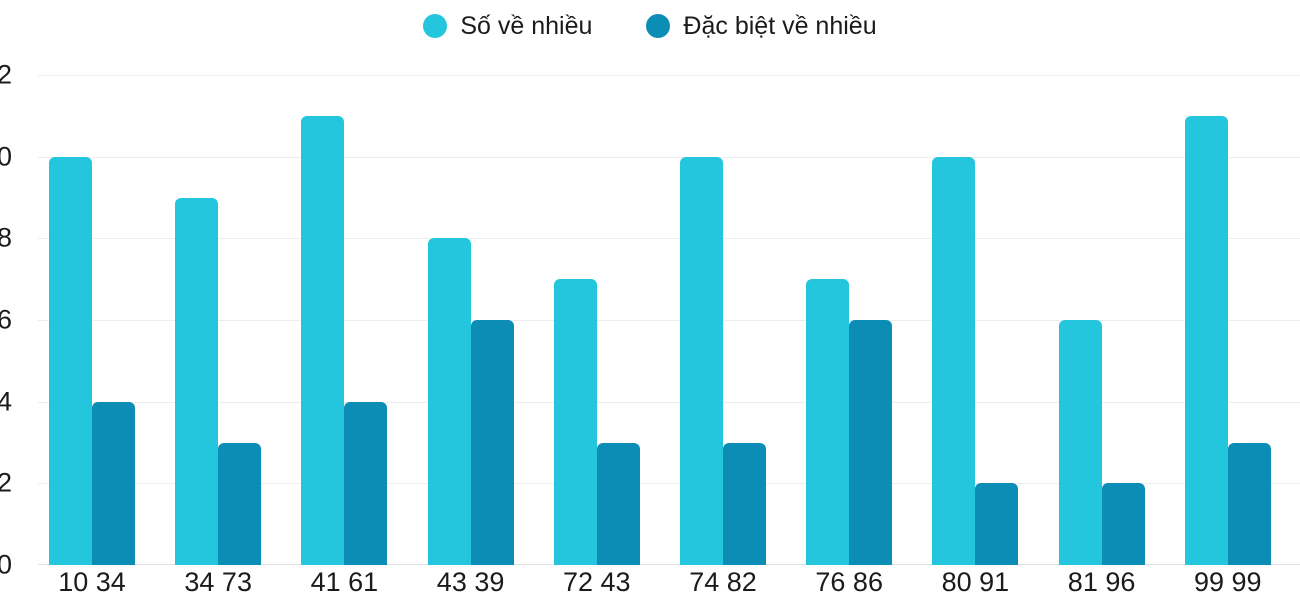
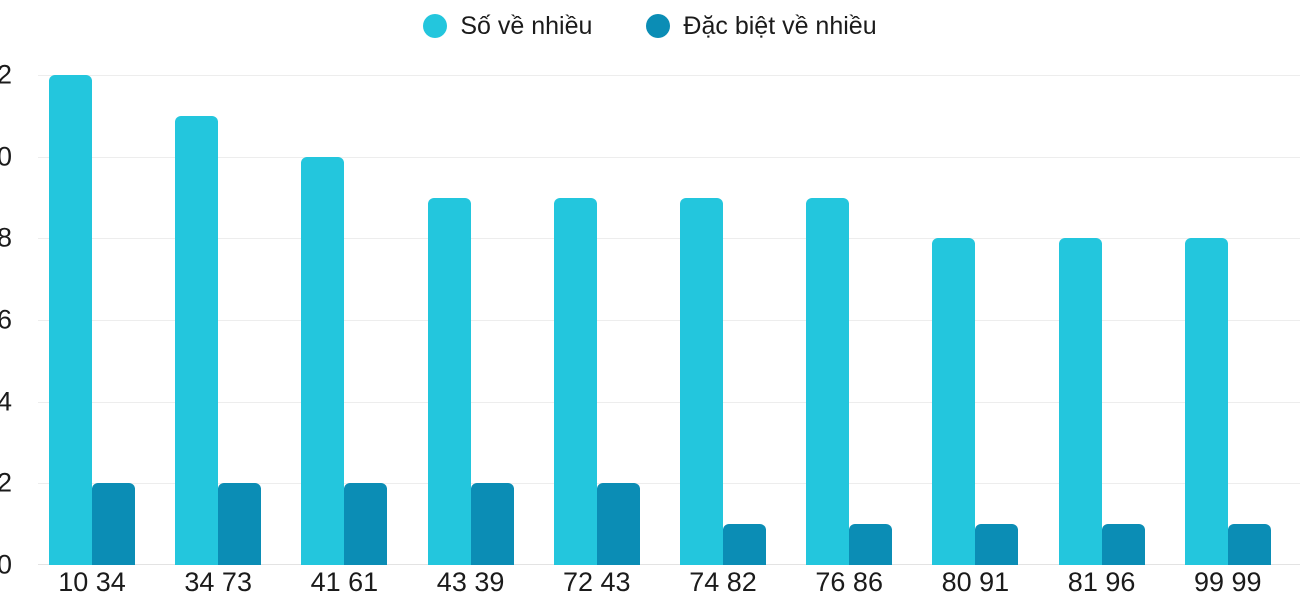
Số về nhiều/10 34: 10 -> 12
Đặc biệt về nhiều/10 34: 4 -> 2
Số về nhiều/34 73: 9 -> 11
Đặc biệt về nhiều/34 73: 3 -> 2
Số về nhiều/41 61: 11 -> 10
Đặc biệt về nhiều/41 61: 4 -> 2
Số về nhiều/43 39: 8 -> 9
Đặc biệt về nhiều/43 39: 6 -> 2
Số về nhiều/72 43: 7 -> 9
Đặc biệt về nhiều/72 43: 3 -> 2
Số về nhiều/74 82: 10 -> 9
Đặc biệt về nhiều/74 82: 3 -> 1
Số về nhiều/76 86: 7 -> 9
Đặc biệt về nhiều/76 86: 6 -> 1
Số về nhiều/80 91: 10 -> 8
Đặc biệt về nhiều/80 91: 2 -> 1
Số về nhiều/81 96: 6 -> 8
Đặc biệt về nhiều/81 96: 2 -> 1
Số về nhiều/99 99: 11 -> 8
Đặc biệt về nhiều/99 99: 3 -> 1
